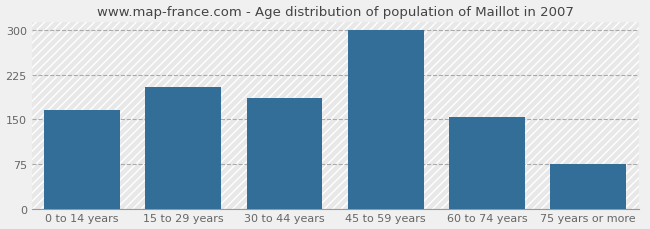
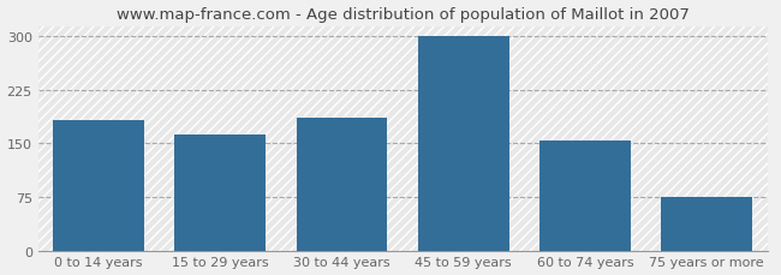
0 to 14 years: 166 -> 182
15 to 29 years: 204 -> 163
